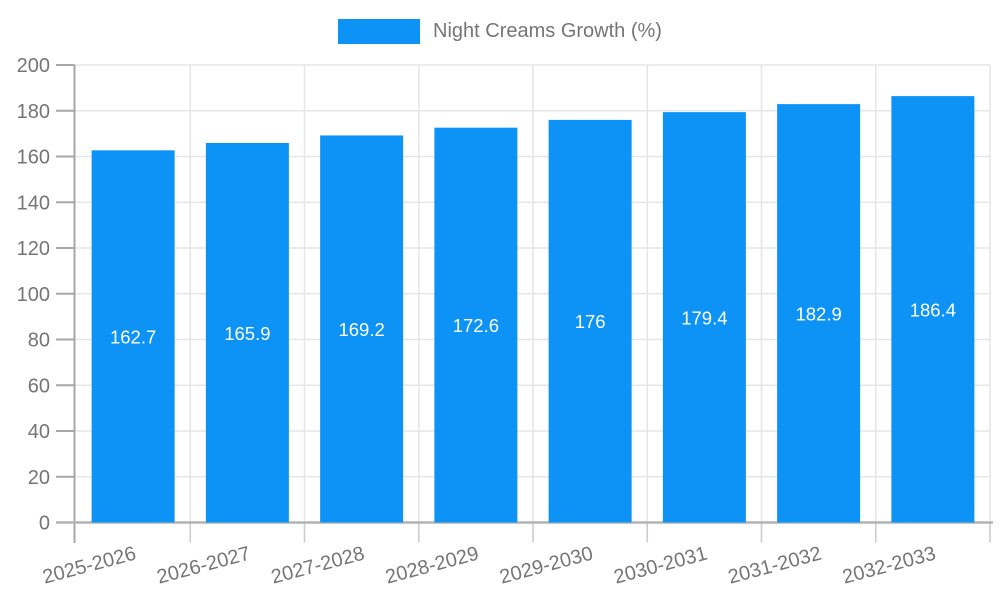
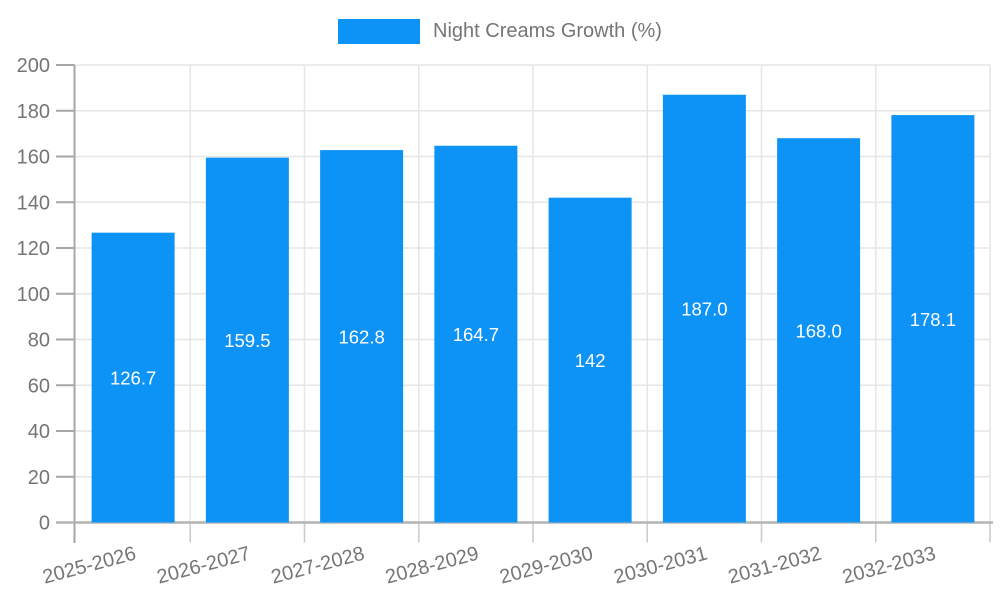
2025-2026: 162.7 -> 126.7
2026-2027: 165.9 -> 159.5
2027-2028: 169.2 -> 162.8
2028-2029: 172.6 -> 164.7
2029-2030: 176 -> 142
2030-2031: 179.4 -> 187.0
2031-2032: 182.9 -> 168.0
2032-2033: 186.4 -> 178.1
